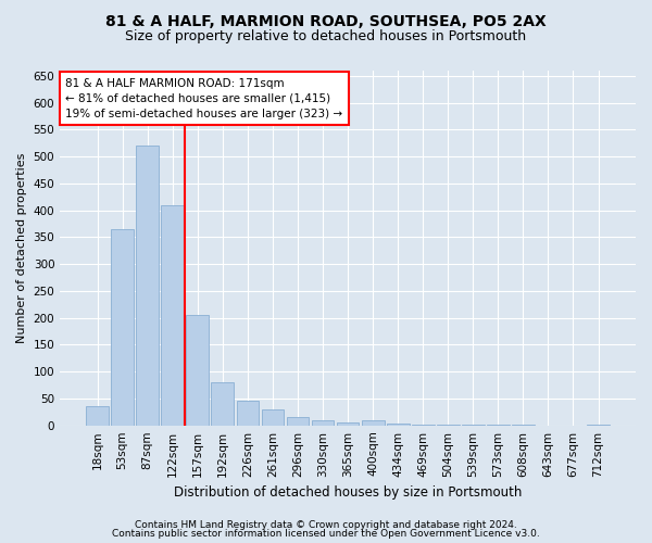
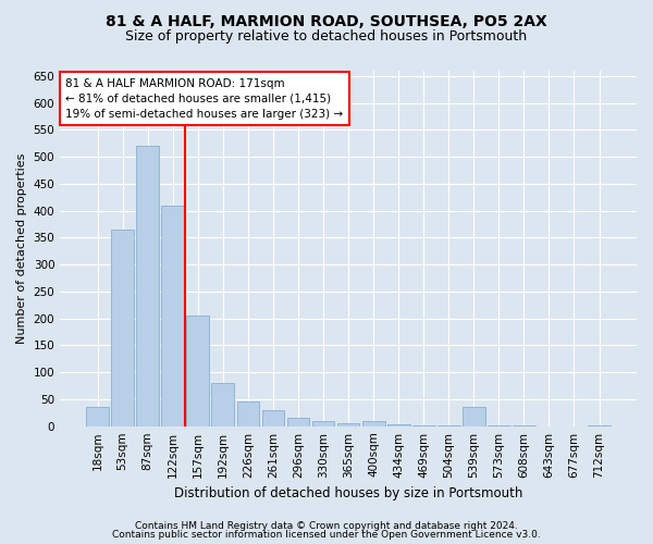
539sqm: 1 -> 35
